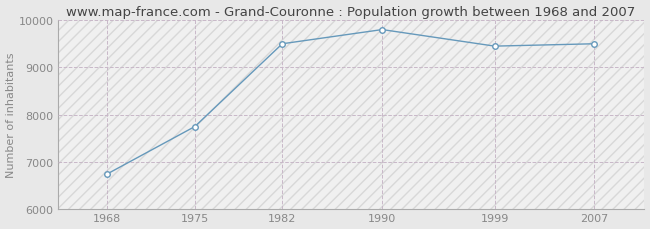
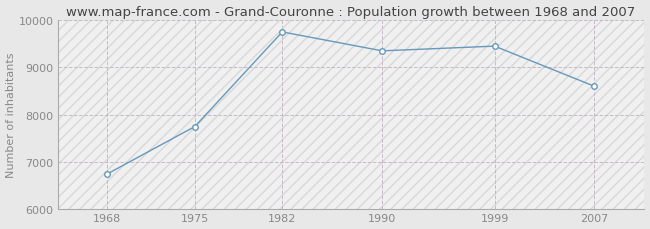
1982: 9500 -> 9750
1990: 9800 -> 9350
2007: 9500 -> 8600
